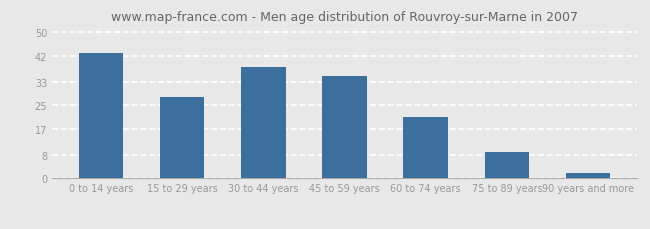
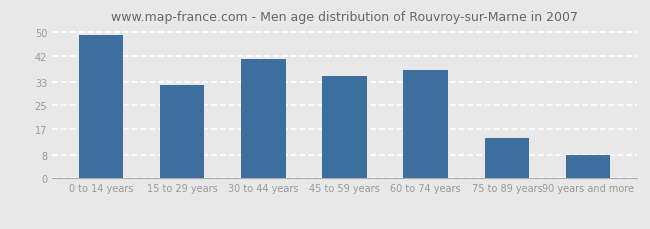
0 to 14 years: 43 -> 49
15 to 29 years: 28 -> 32
30 to 44 years: 38 -> 41
60 to 74 years: 21 -> 37
75 to 89 years: 9 -> 14
90 years and more: 2 -> 8
